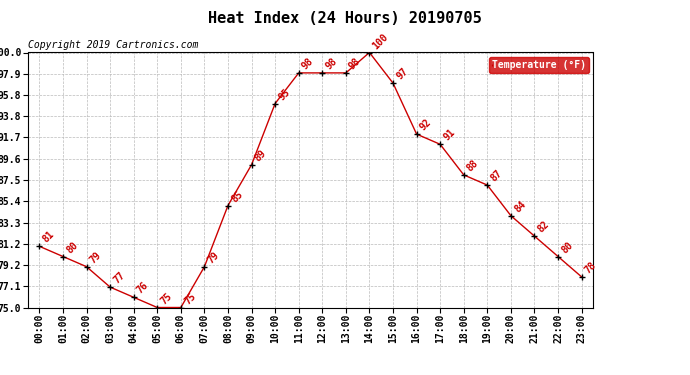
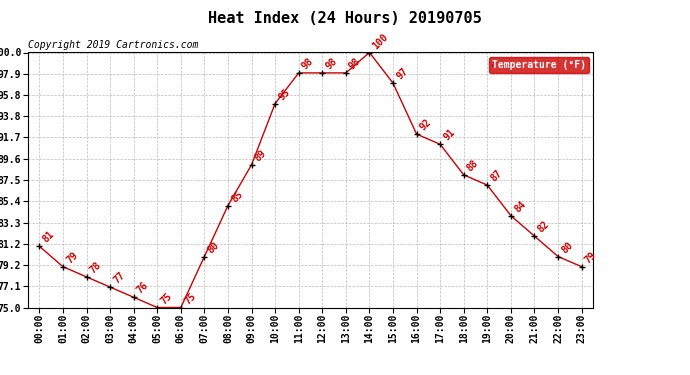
01:00: 80 -> 79
02:00: 79 -> 78
07:00: 79 -> 80
23:00: 78 -> 79
